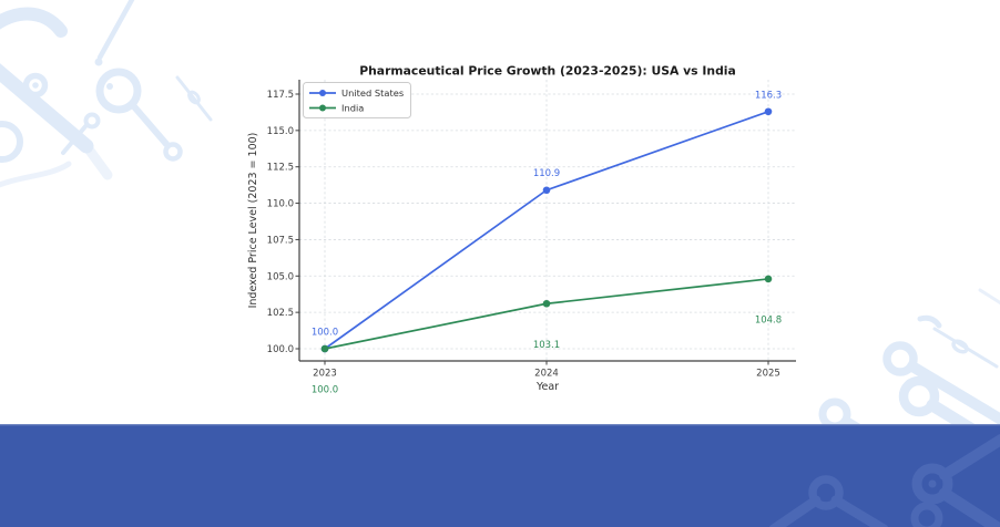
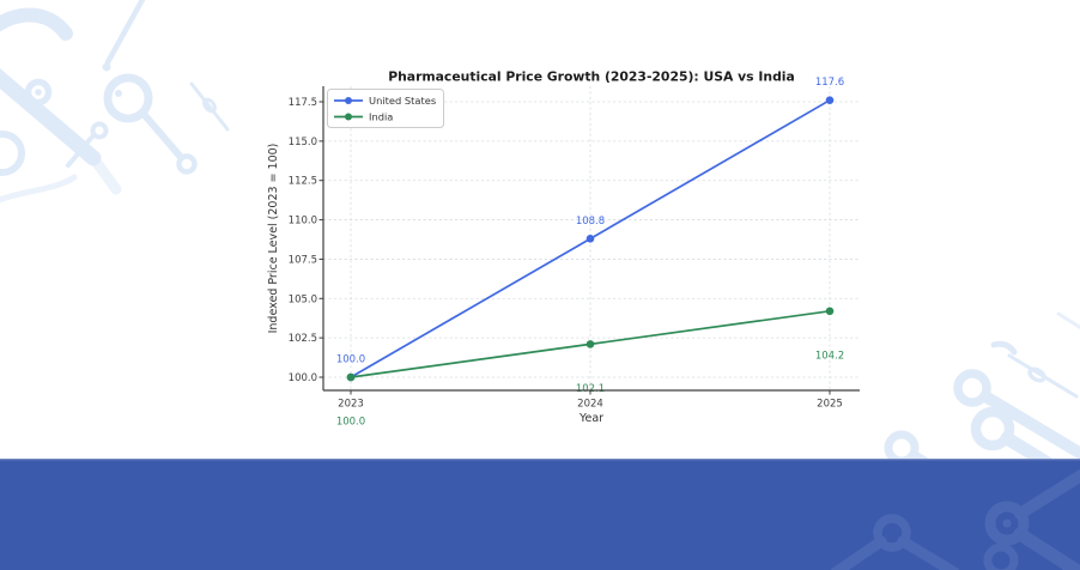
United States/2024: 110.9 -> 108.8
India/2024: 103.1 -> 102.1
United States/2025: 116.3 -> 117.6
India/2025: 104.8 -> 104.2
